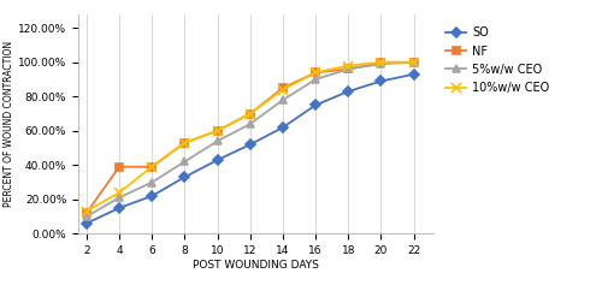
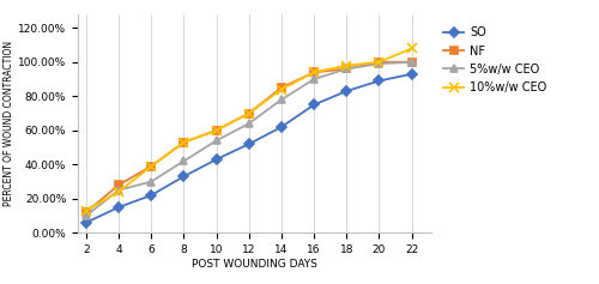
NF/4: 39% -> 28%
5%w/w CEO/4: 21% -> 25%
10%w/w CEO/22: 100% -> 108%
